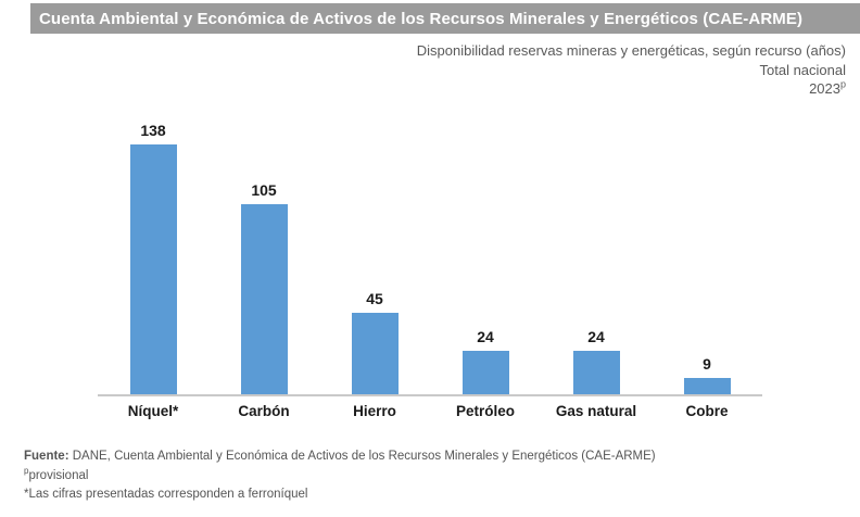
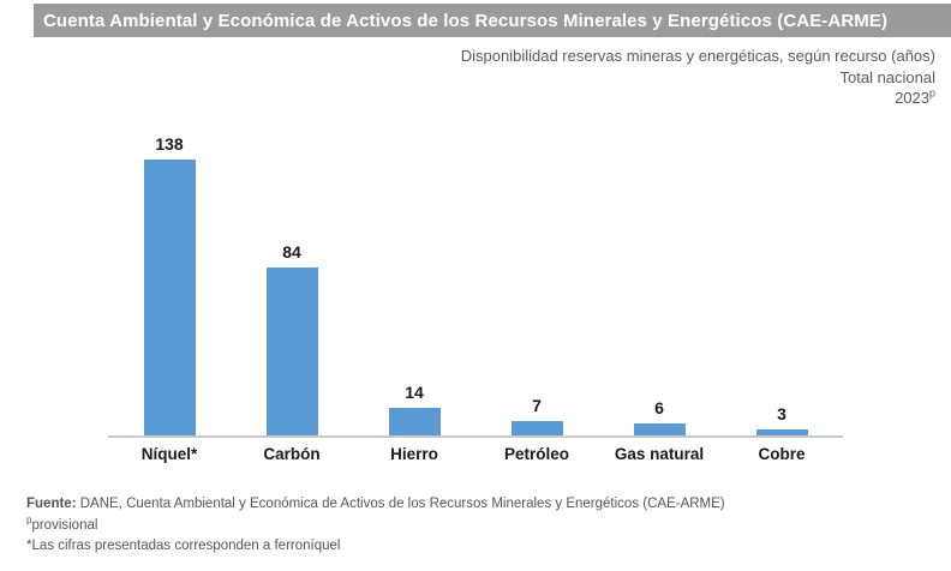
Carbón: 105 -> 84
Hierro: 45 -> 14
Petróleo: 24 -> 7
Gas natural: 24 -> 6
Cobre: 9 -> 3
